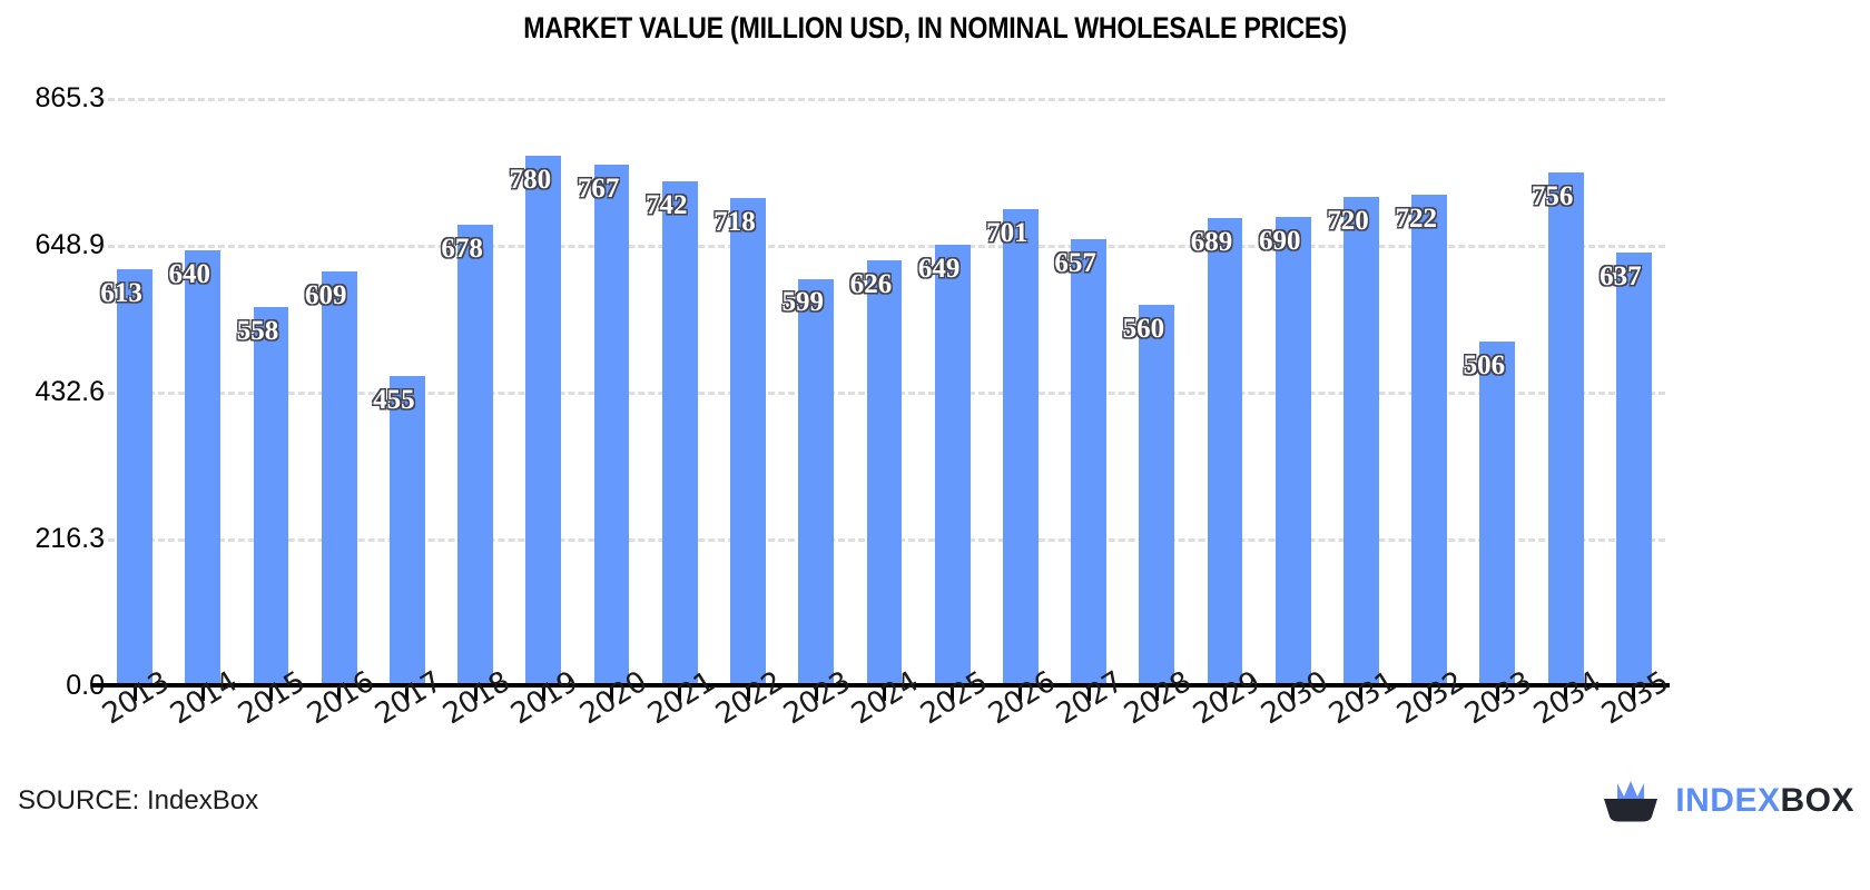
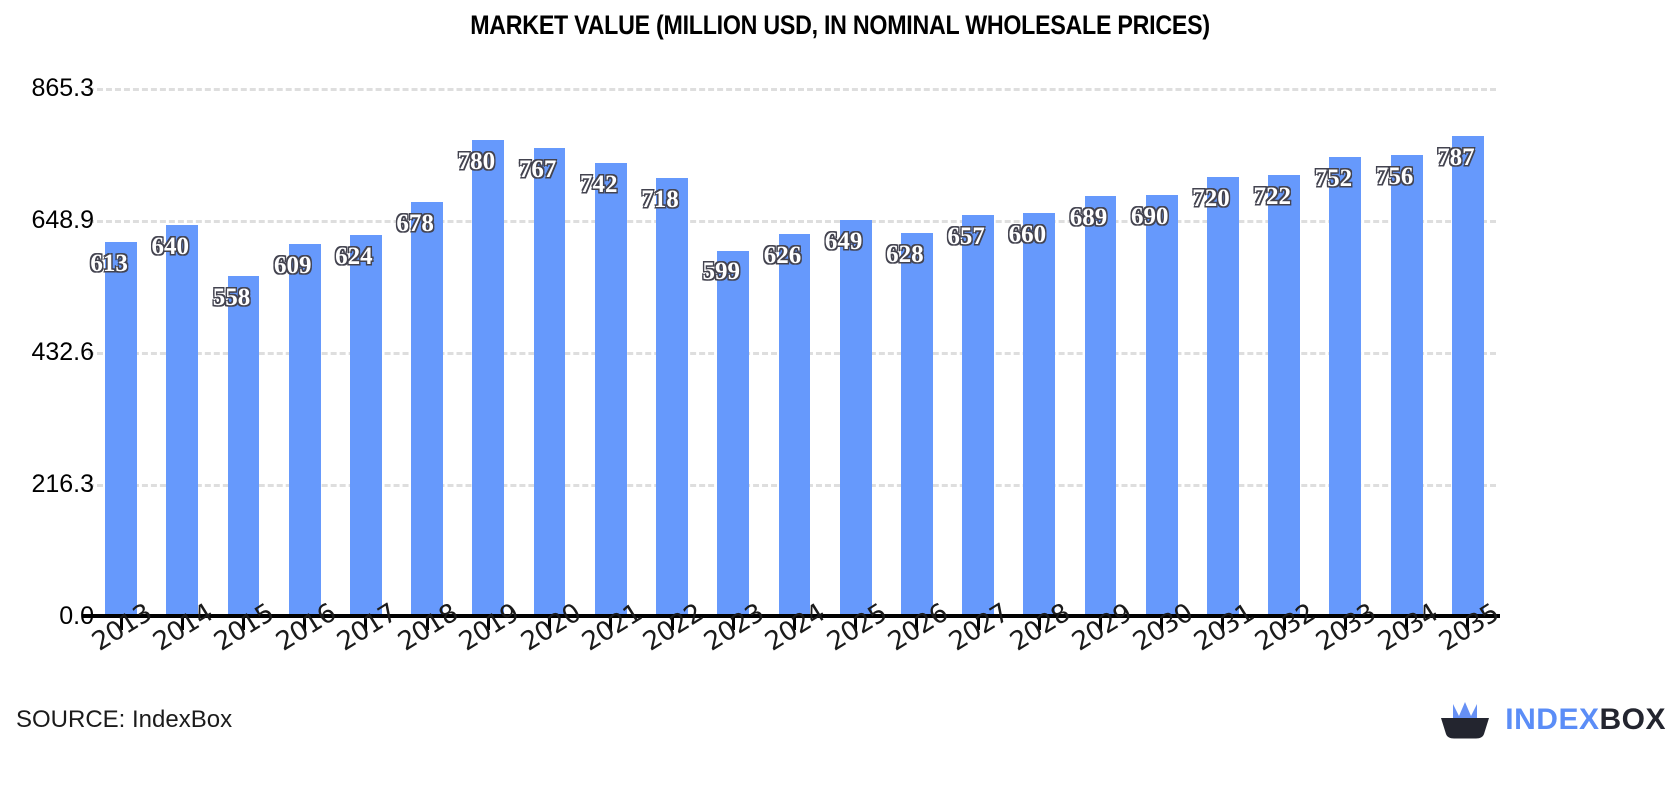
2017: 455 -> 624
2026: 701 -> 628
2028: 560 -> 660
2033: 506 -> 752
2035: 637 -> 787
